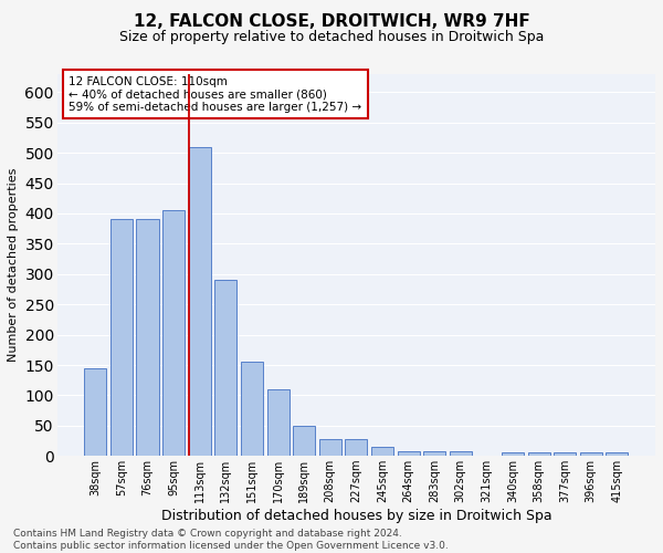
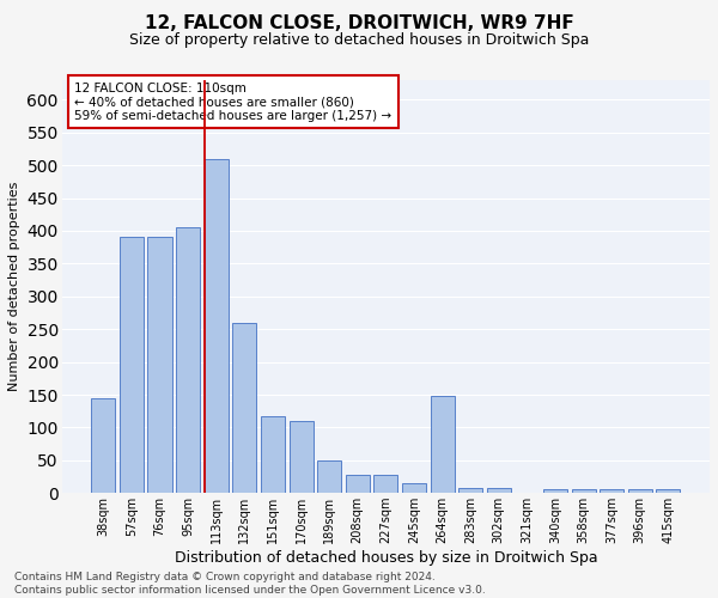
132sqm: 290 -> 260
151sqm: 155 -> 118
264sqm: 8 -> 148
